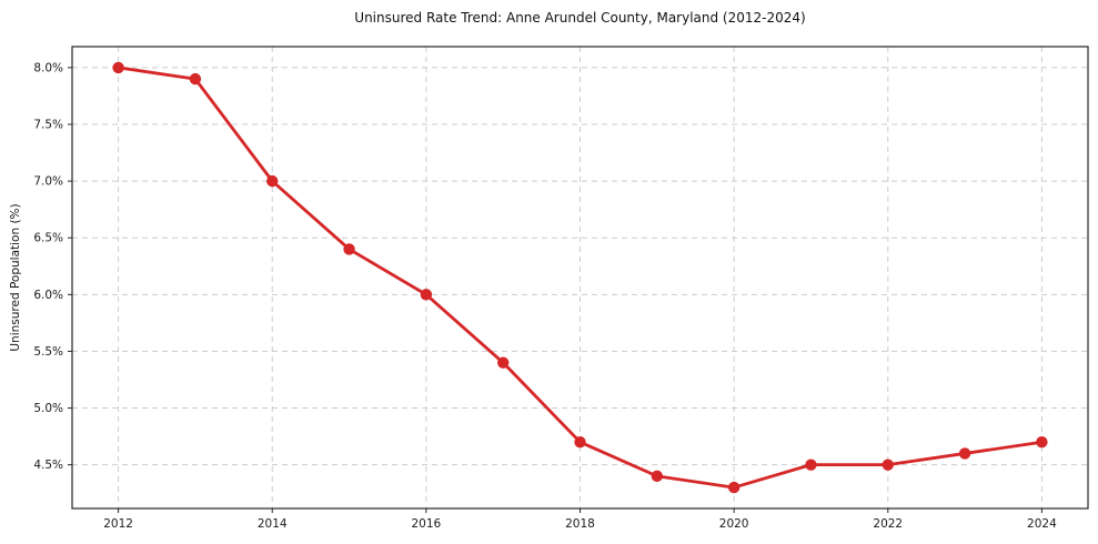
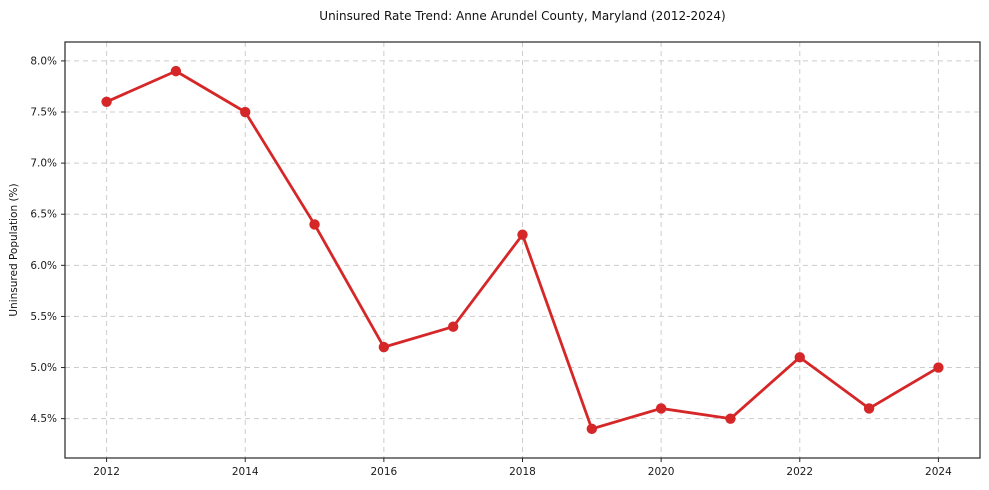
2012: 8.0% -> 7.6%
2014: 7.0% -> 7.5%
2016: 6.0% -> 5.2%
2018: 4.7% -> 6.3%
2020: 4.3% -> 4.6%
2022: 4.5% -> 5.1%
2024: 4.7% -> 5.0%
